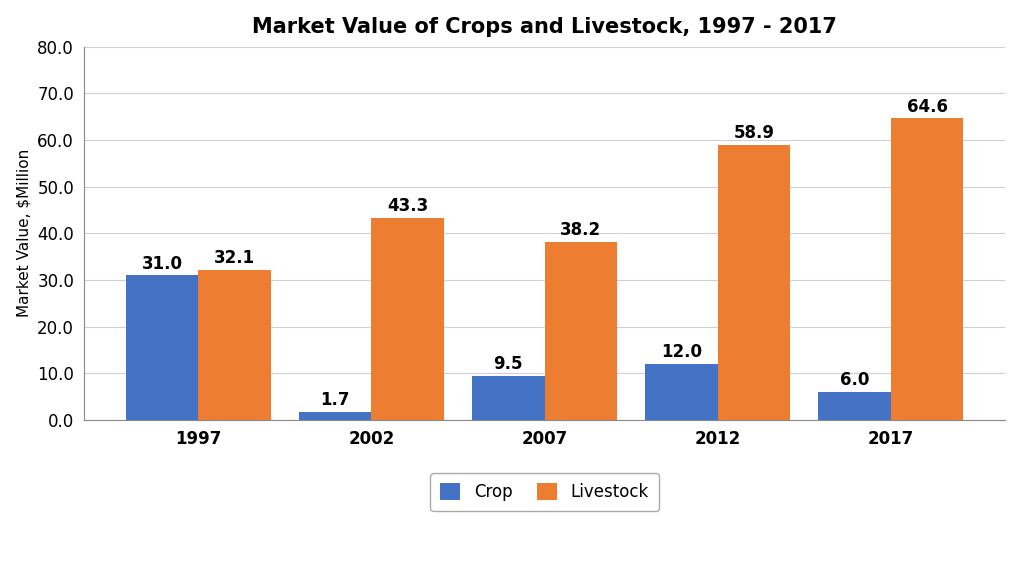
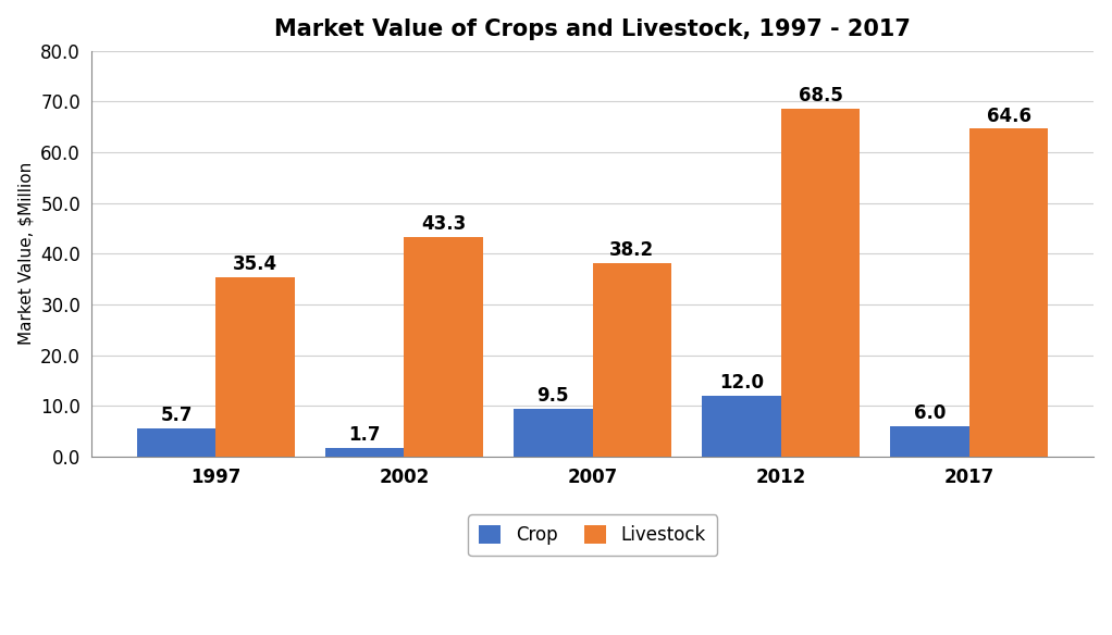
Crop/1997: 31.0 -> 5.7
Livestock/1997: 32.1 -> 35.4
Livestock/2012: 58.9 -> 68.5
